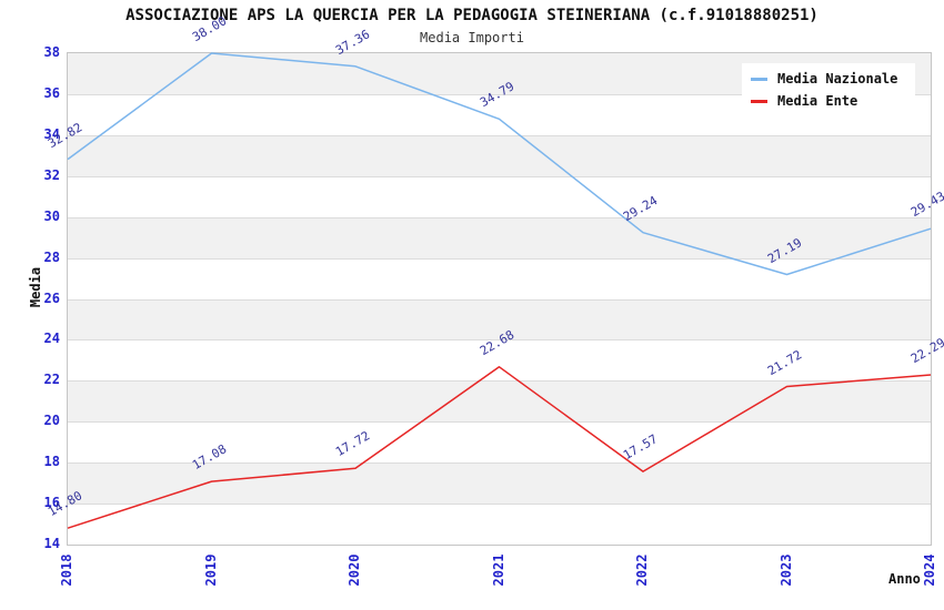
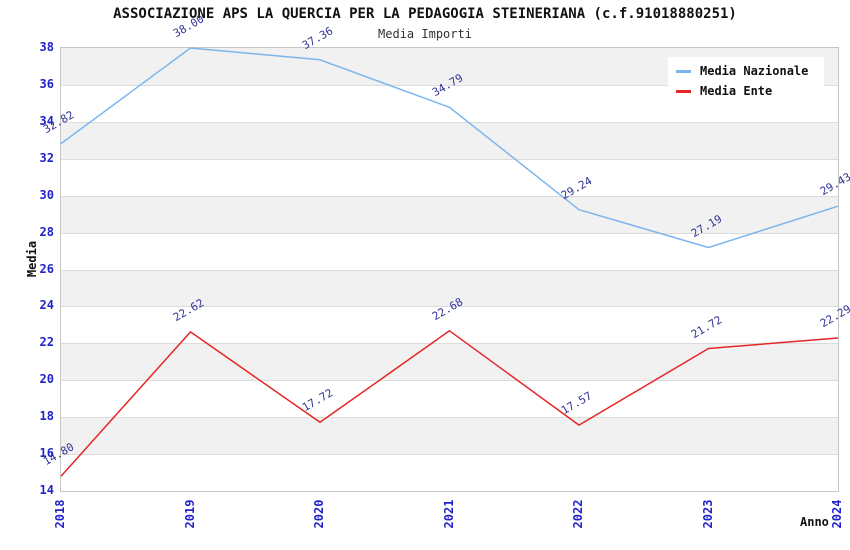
Media Ente/2019: 17.08 -> 22.62
